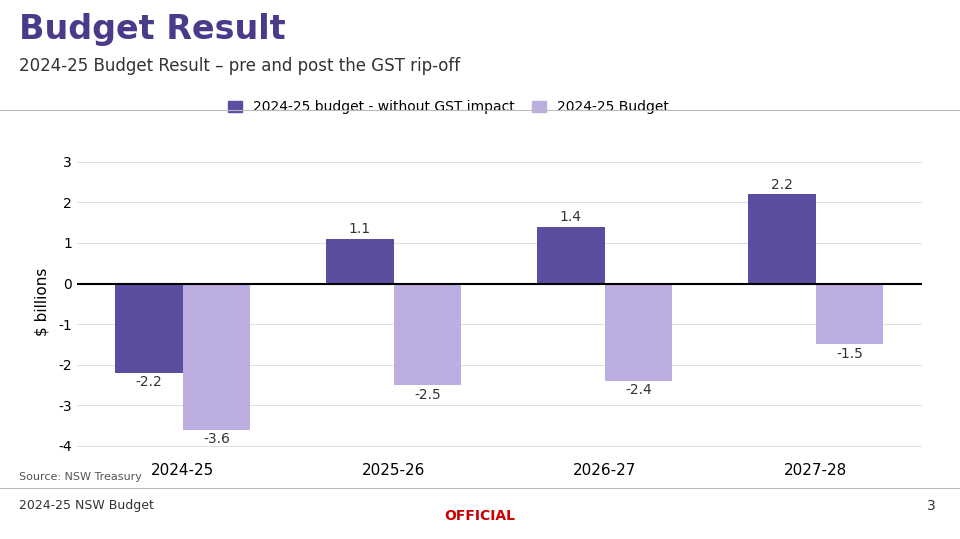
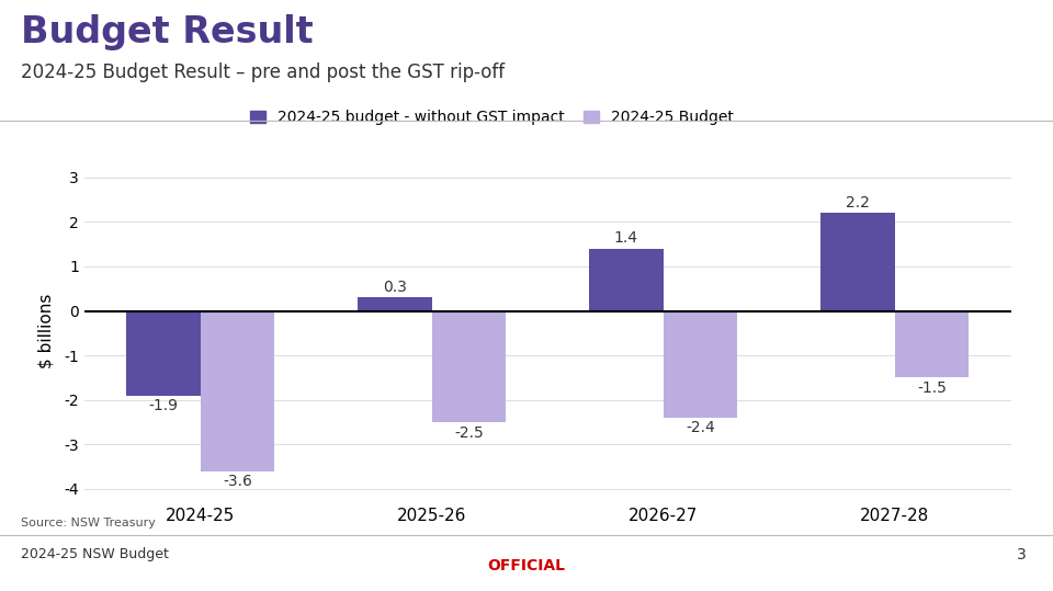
2024-25 budget - without GST impact/2024-25: -2.2 -> -1.9
2024-25 budget - without GST impact/2025-26: 1.1 -> 0.3
